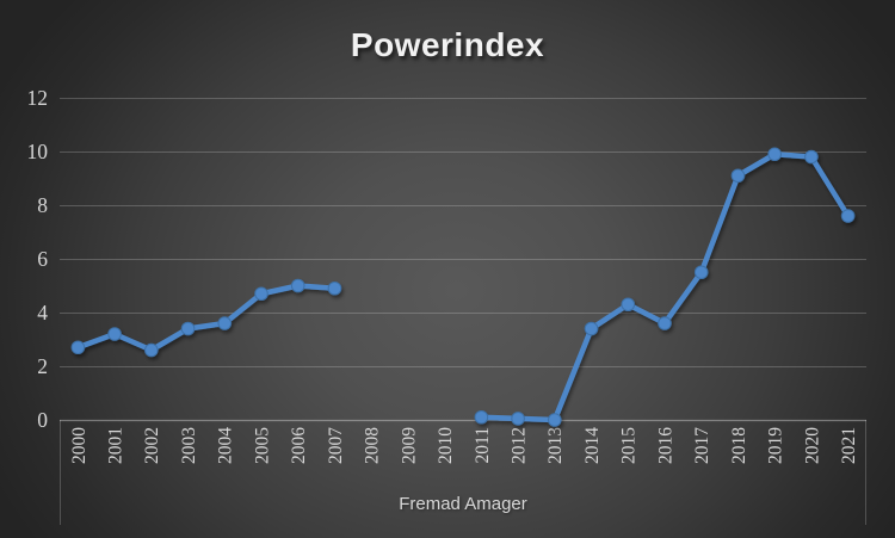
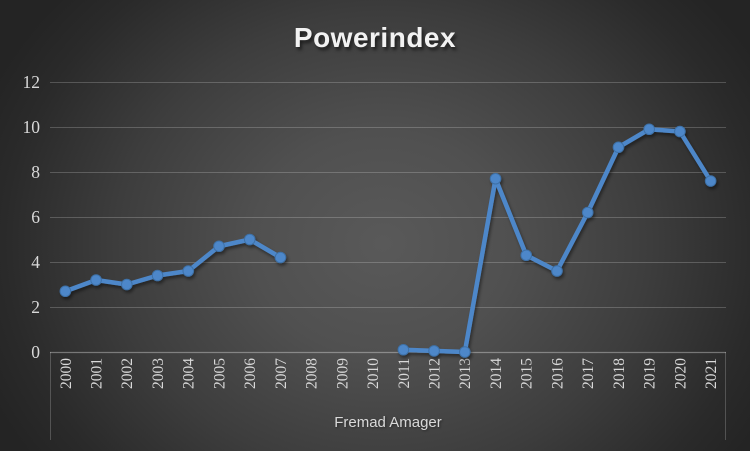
2002: 2.6 -> 3.0
2007: 4.9 -> 4.2
2014: 3.4 -> 7.7
2017: 5.5 -> 6.2
